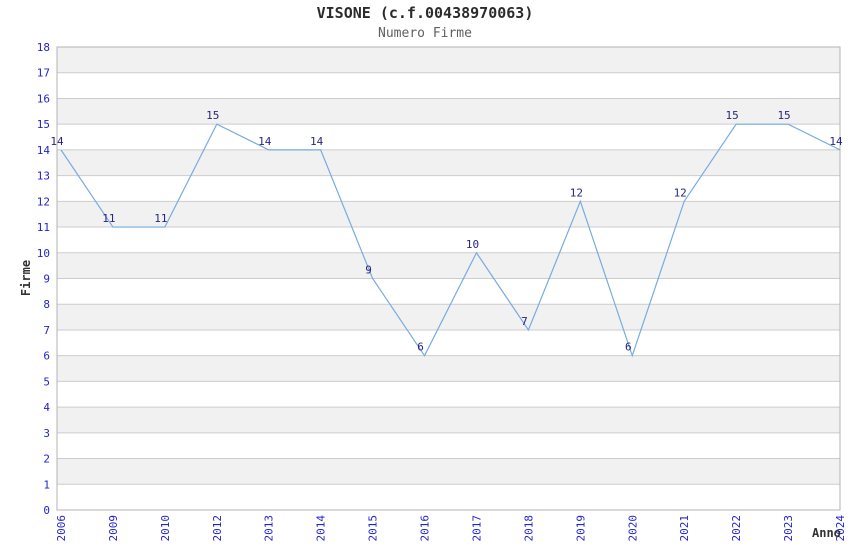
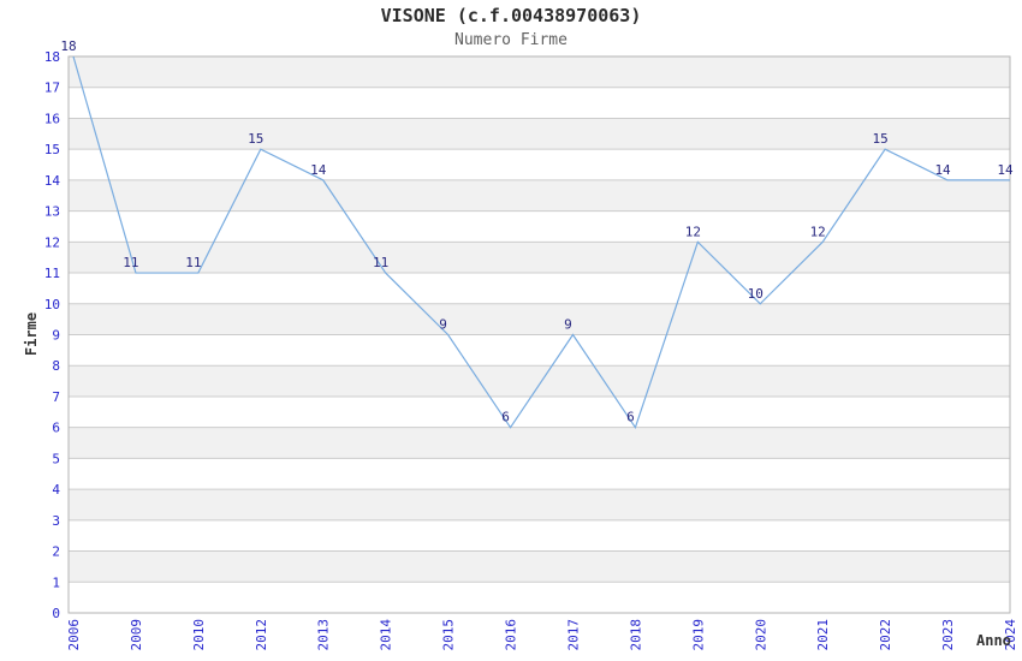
2006: 14 -> 18
2014: 14 -> 11
2017: 10 -> 9
2018: 7 -> 6
2020: 6 -> 10
2023: 15 -> 14
